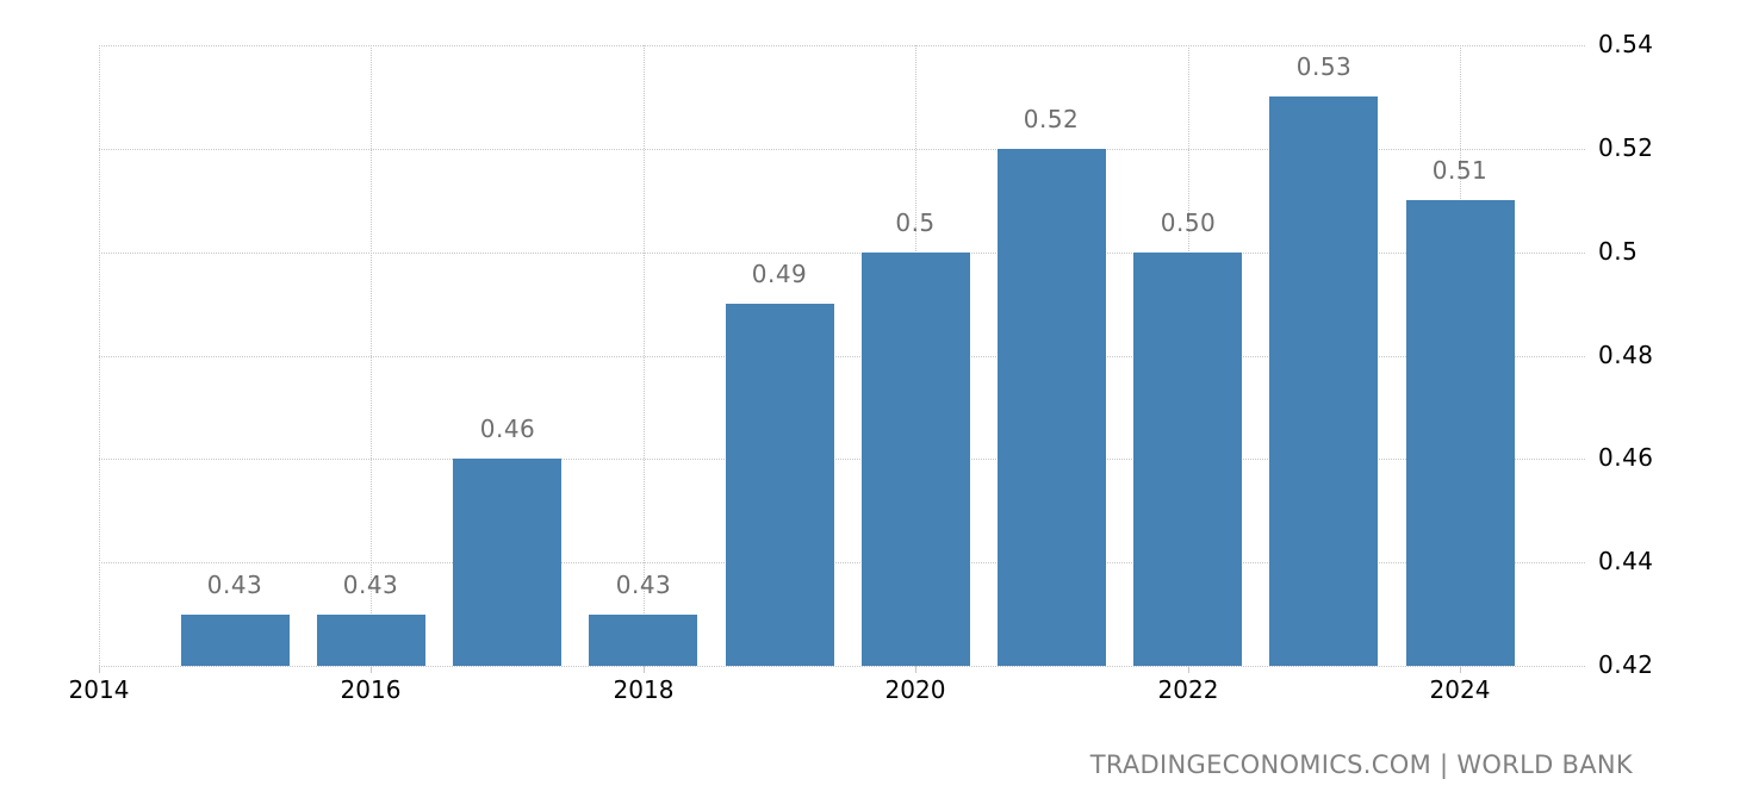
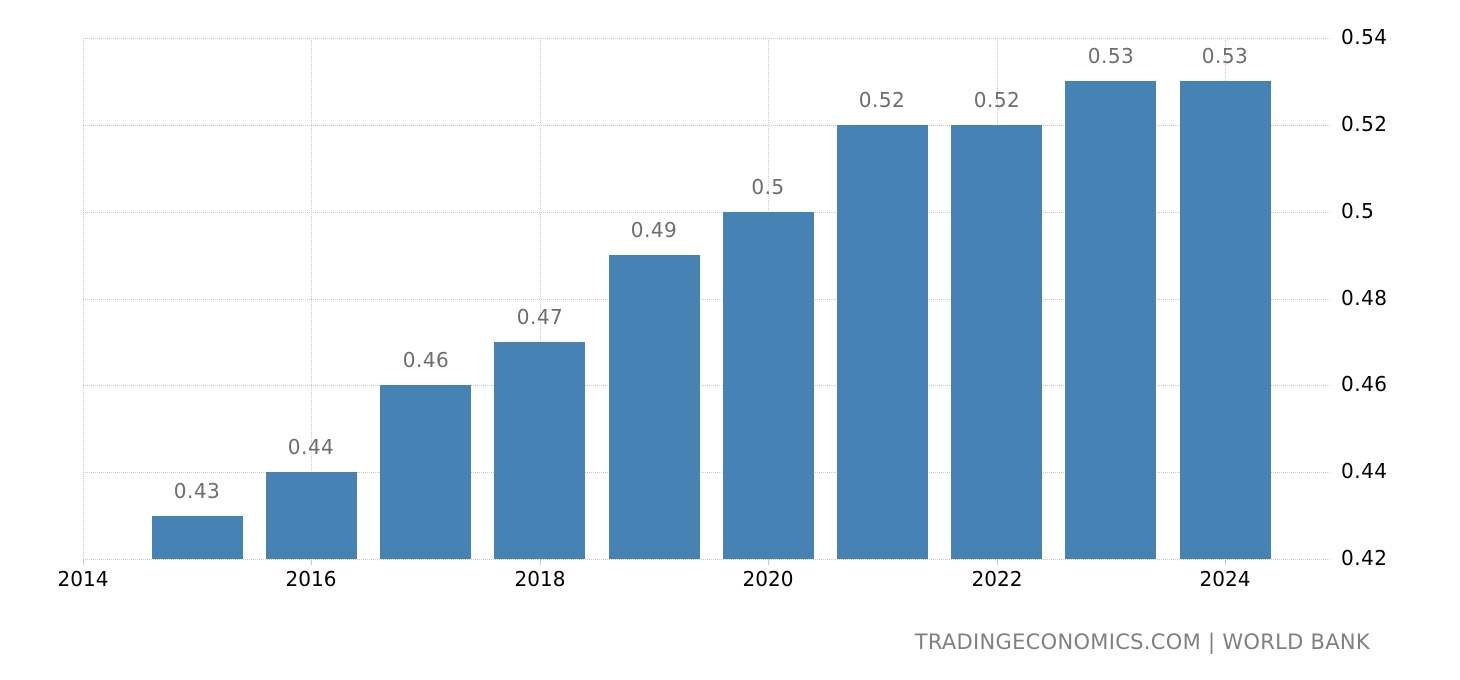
2016: 0.43 -> 0.44
2018: 0.43 -> 0.47
2022: 0.50 -> 0.52
2024: 0.51 -> 0.53
